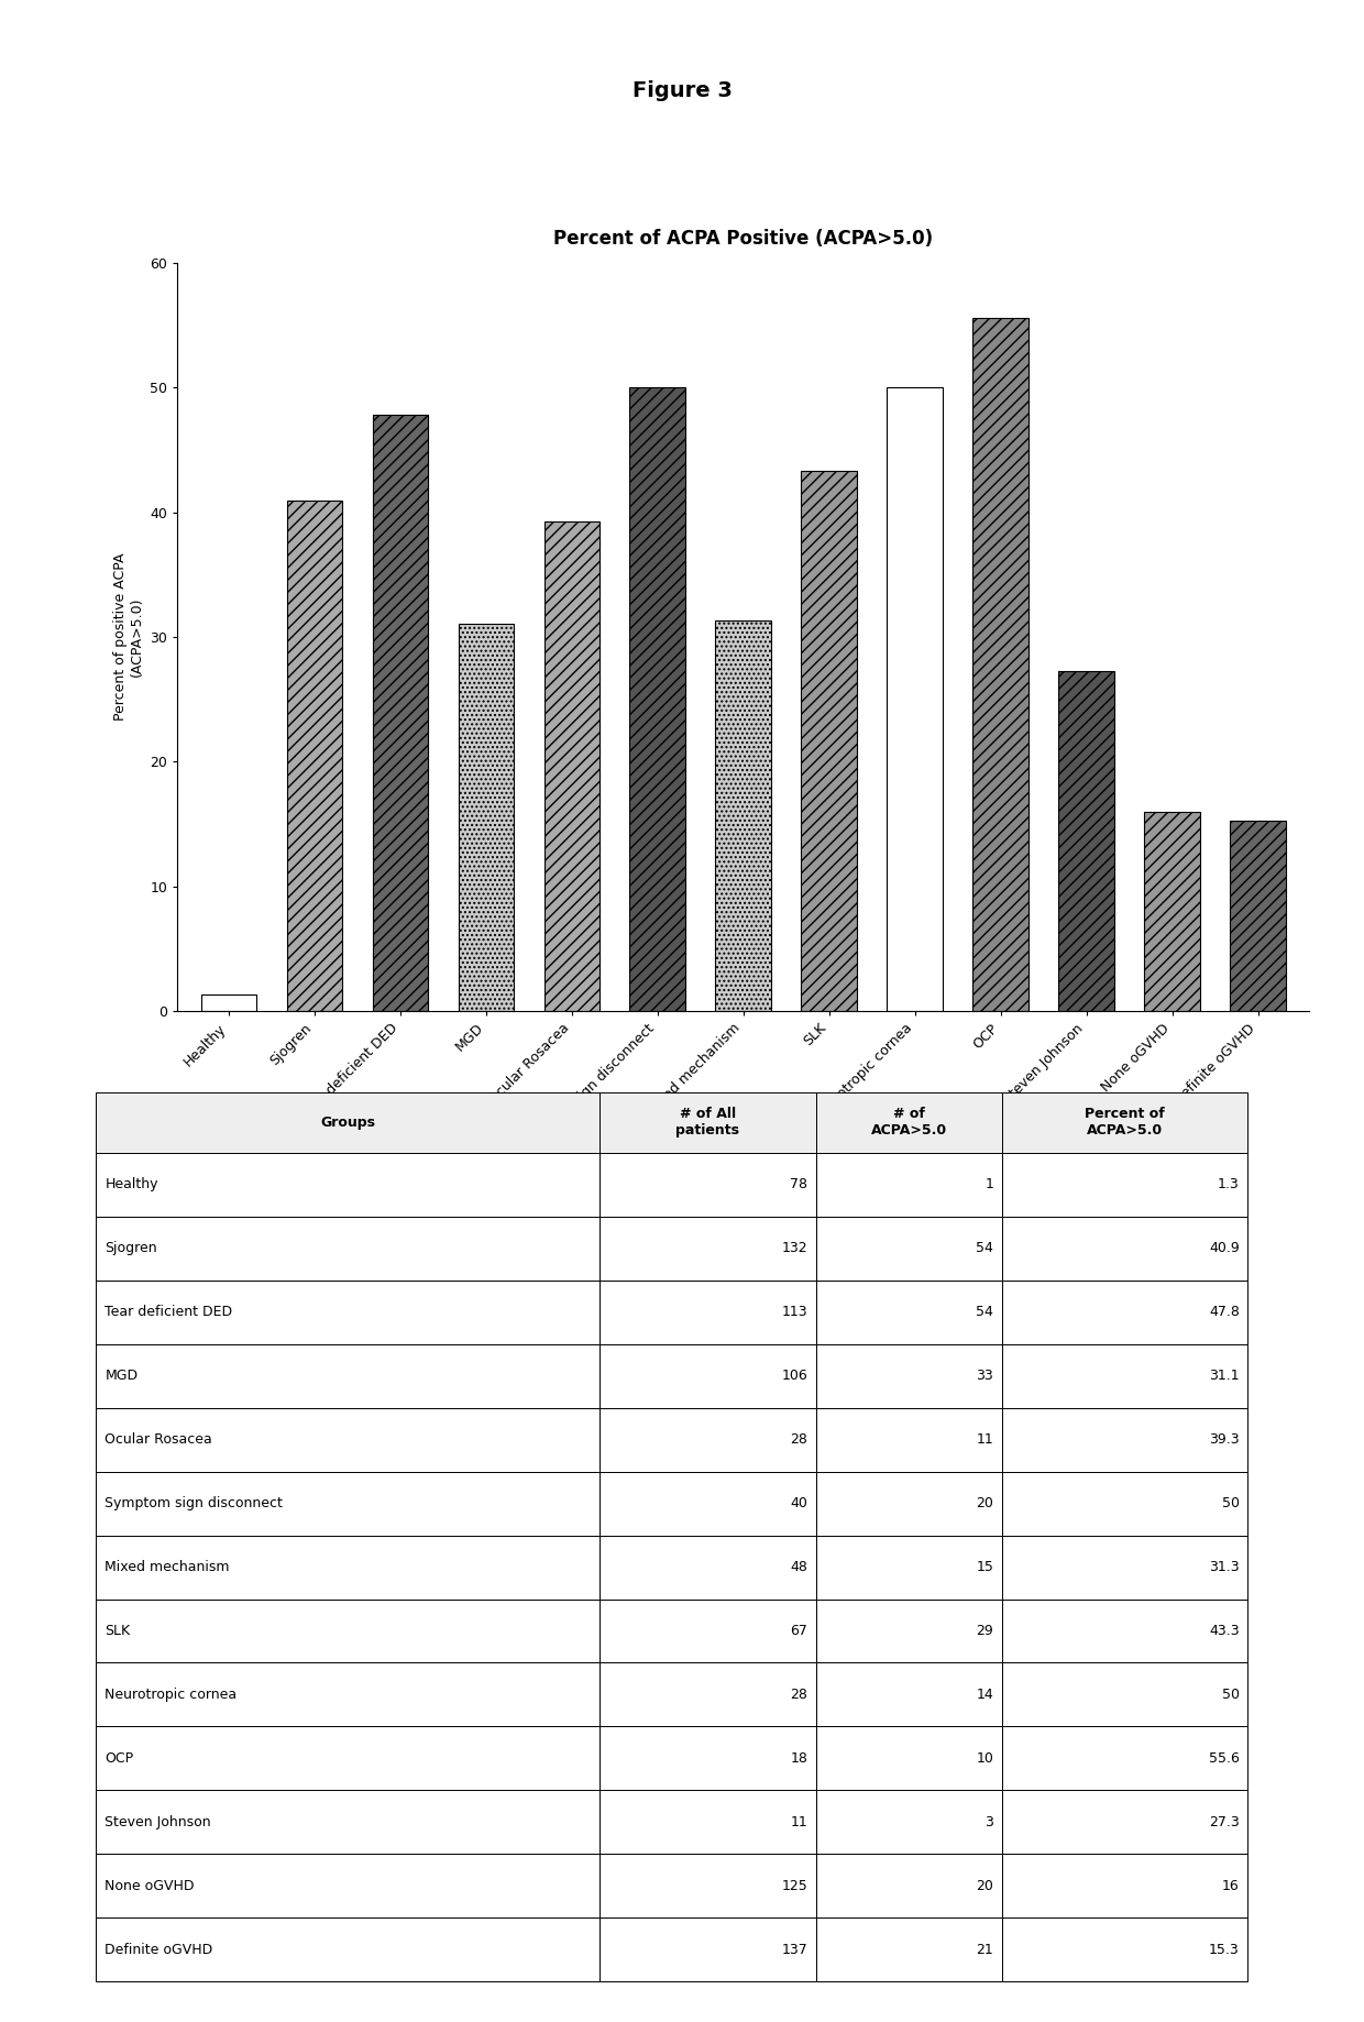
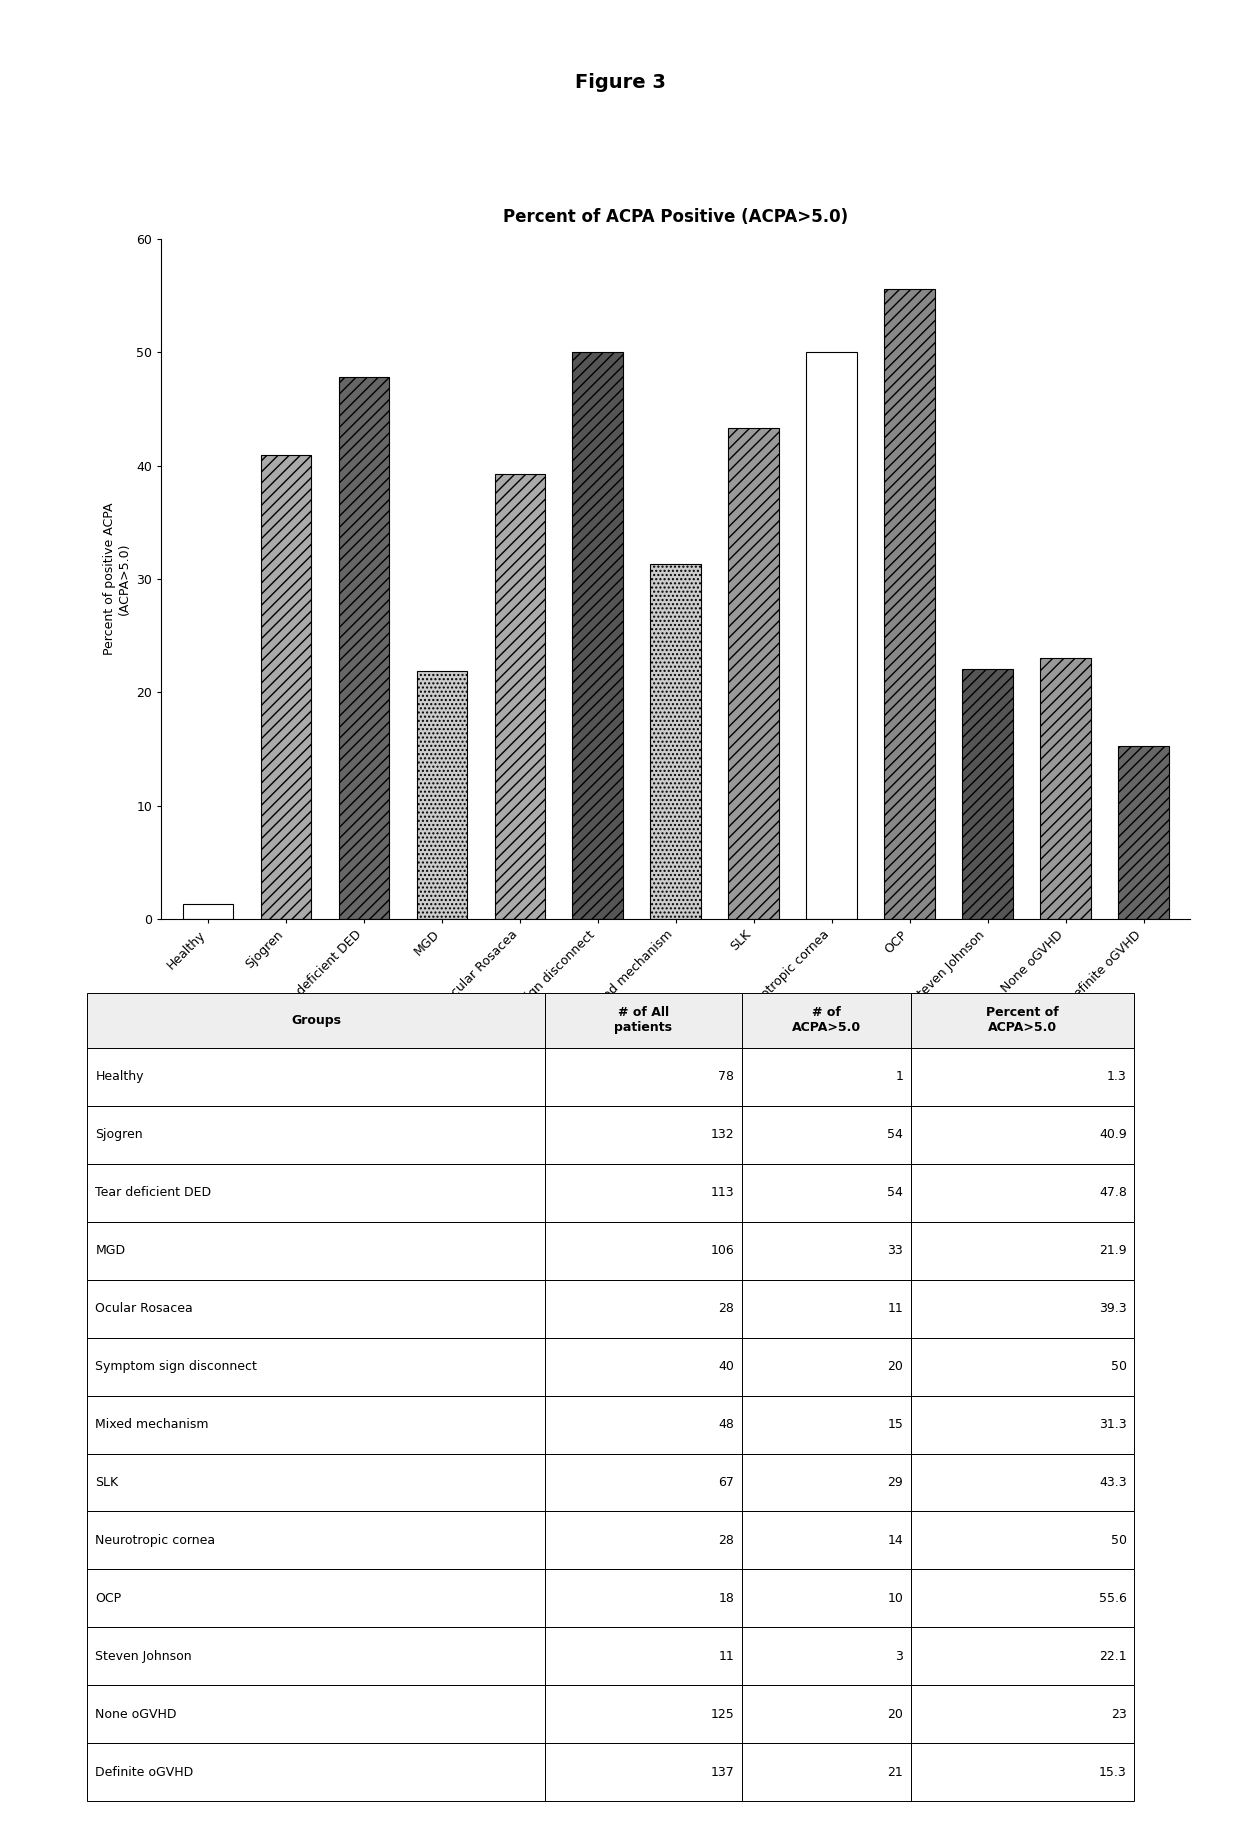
MGD: 31.1 -> 21.9
Steven Johnson: 27.3 -> 22.1
None oGVHD: 16 -> 23
